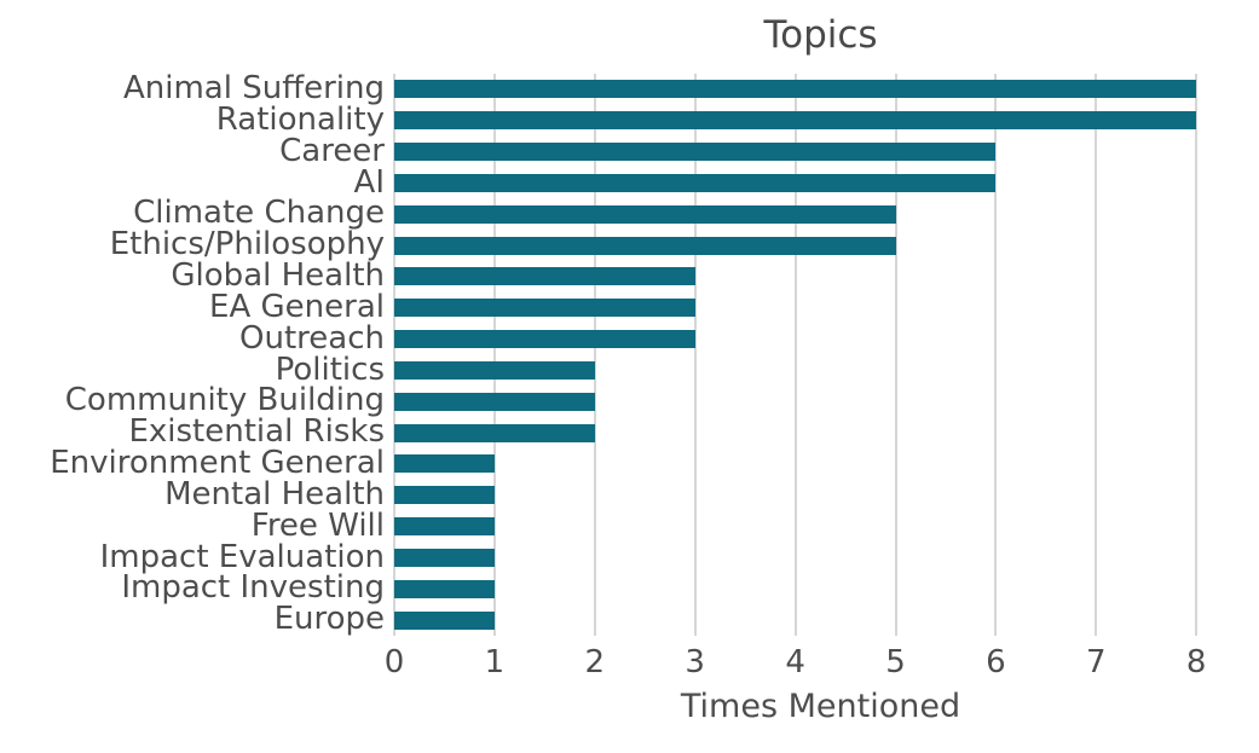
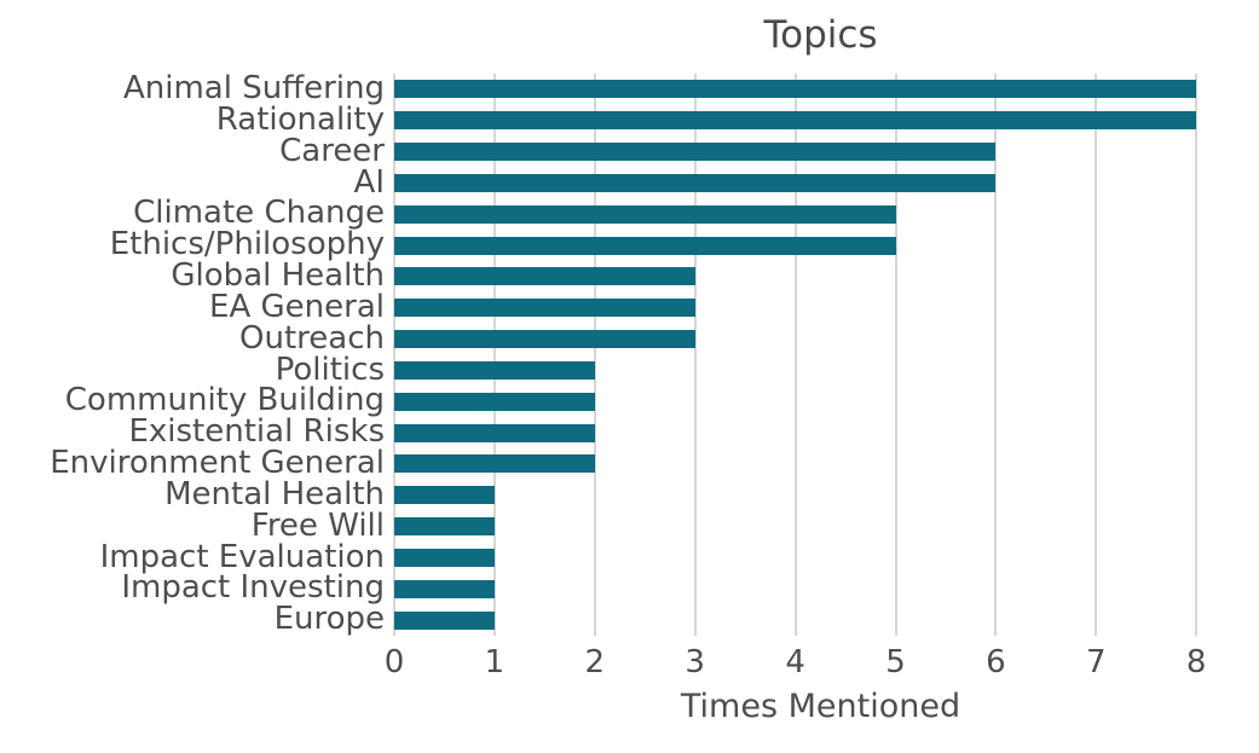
Environment General: 1 -> 2
